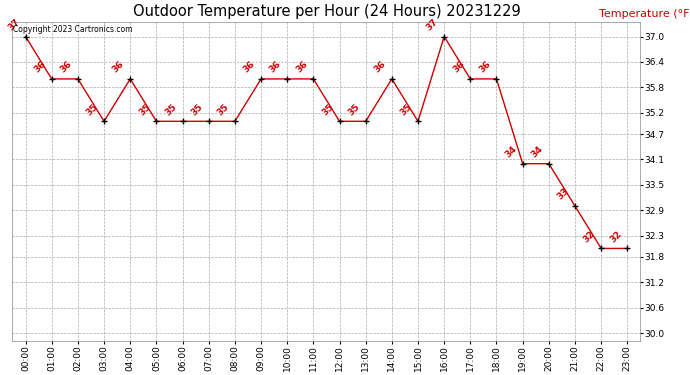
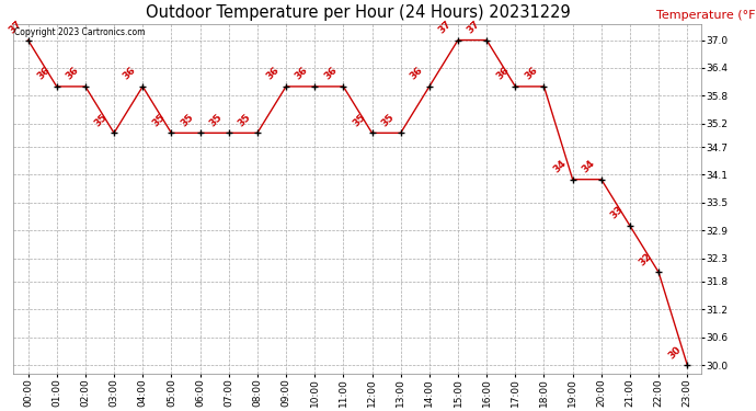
15:00: 35 -> 37
23:00: 32 -> 30
